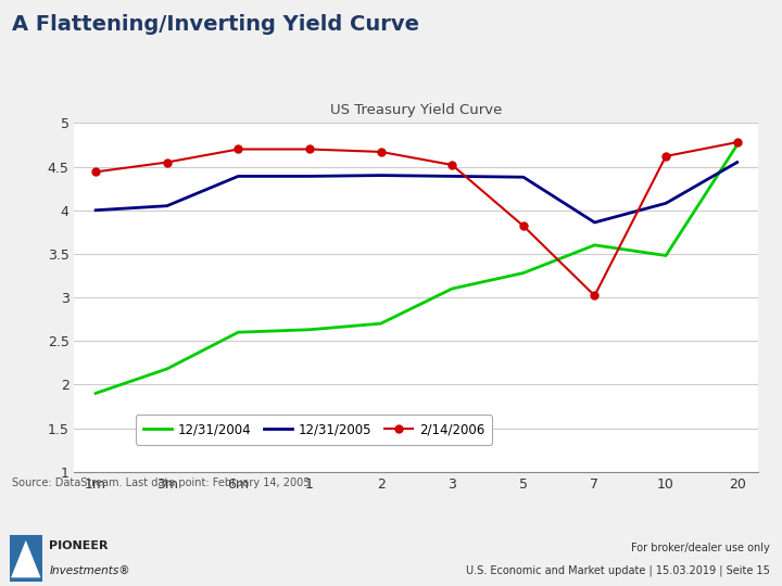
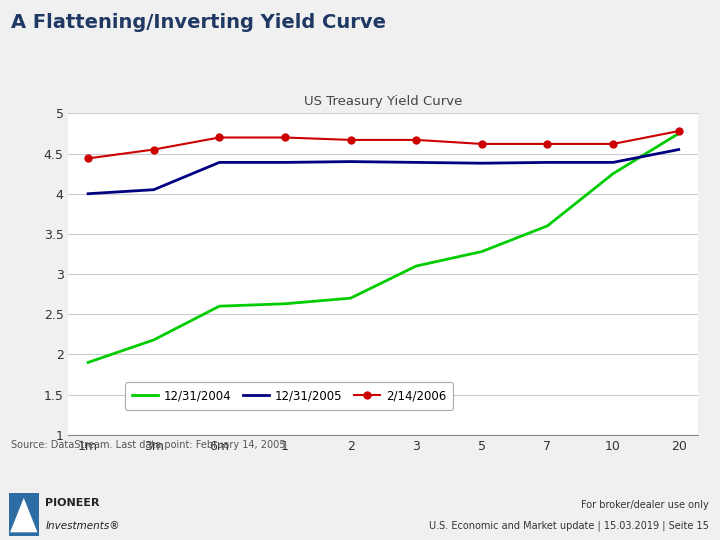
2/14/2006/3: 4.52 -> 4.67
2/14/2006/5: 3.82 -> 4.62
12/31/2005/7: 3.86 -> 4.39
2/14/2006/7: 3.02 -> 4.62
12/31/2004/10: 3.48 -> 4.25
12/31/2005/10: 4.08 -> 4.39
